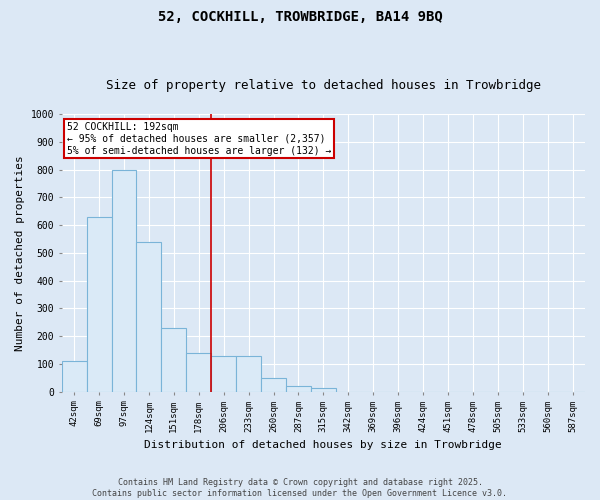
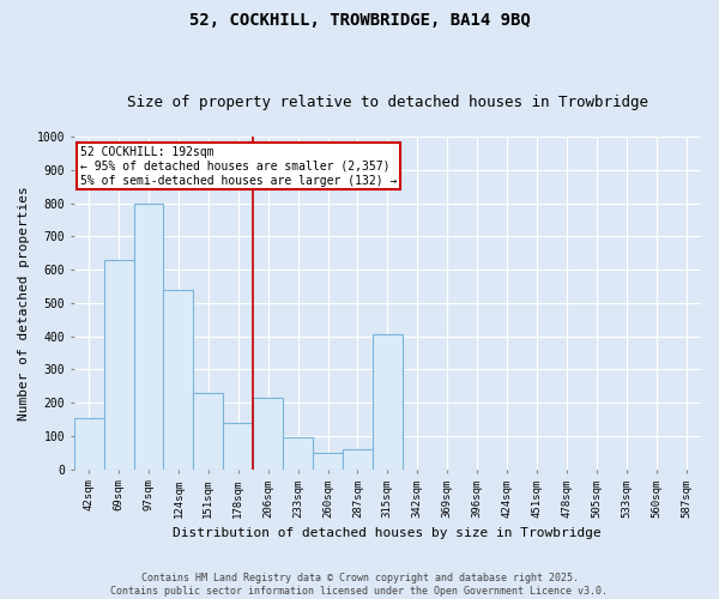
42sqm: 110 -> 155
206sqm: 130 -> 215
233sqm: 130 -> 95
287sqm: 20 -> 60
315sqm: 15 -> 405
